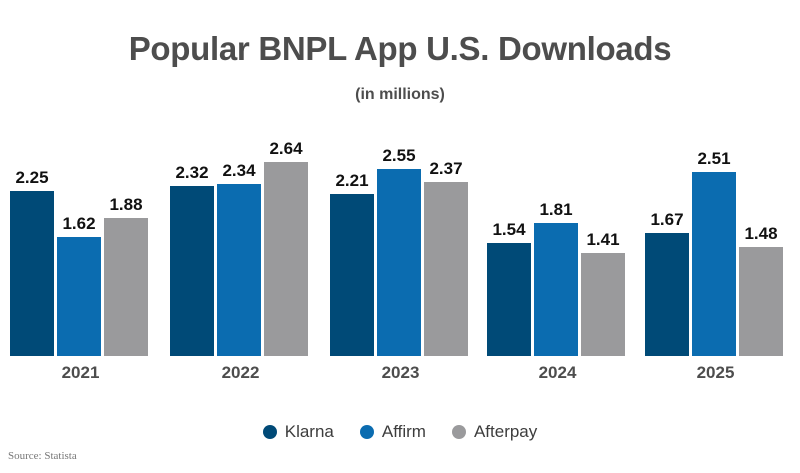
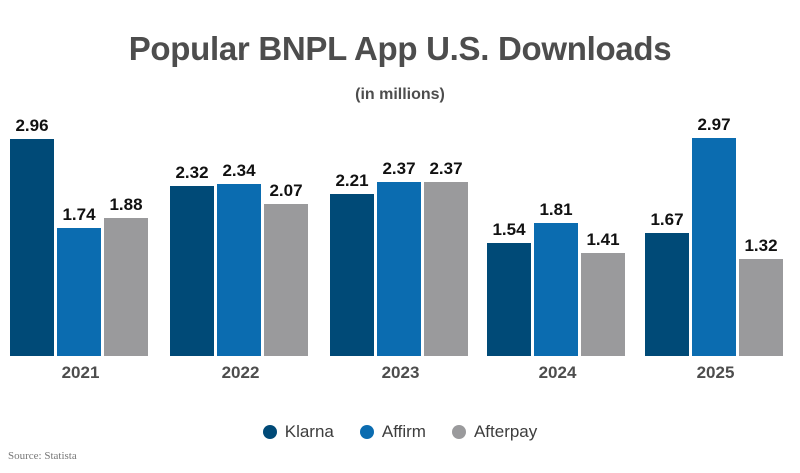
Klarna/2021: 2.25 -> 2.96
Affirm/2021: 1.62 -> 1.74
Afterpay/2022: 2.64 -> 2.07
Affirm/2023: 2.55 -> 2.37
Affirm/2025: 2.51 -> 2.97
Afterpay/2025: 1.48 -> 1.32
